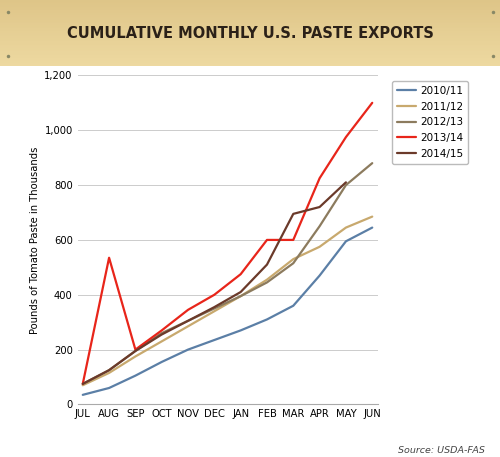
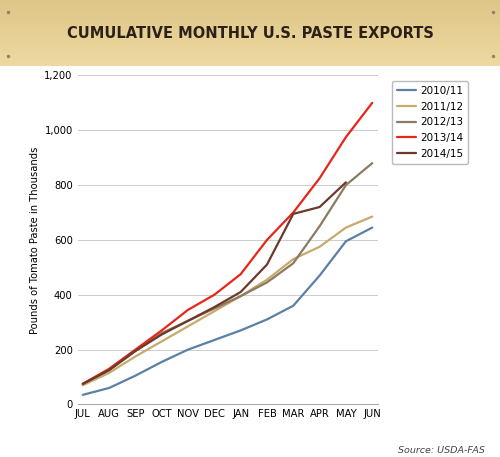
2013/14/AUG: 535 -> 130
2013/14/MAR: 600 -> 700
